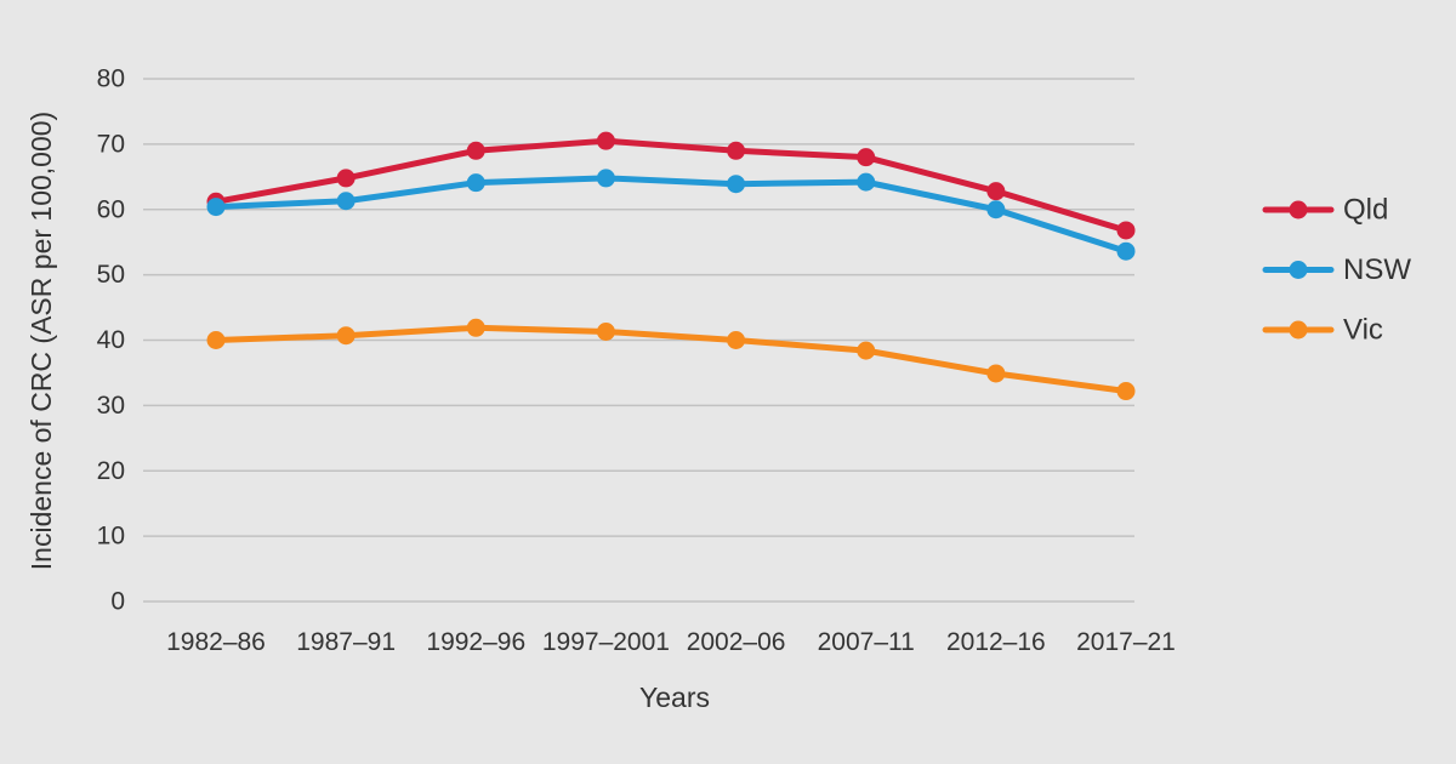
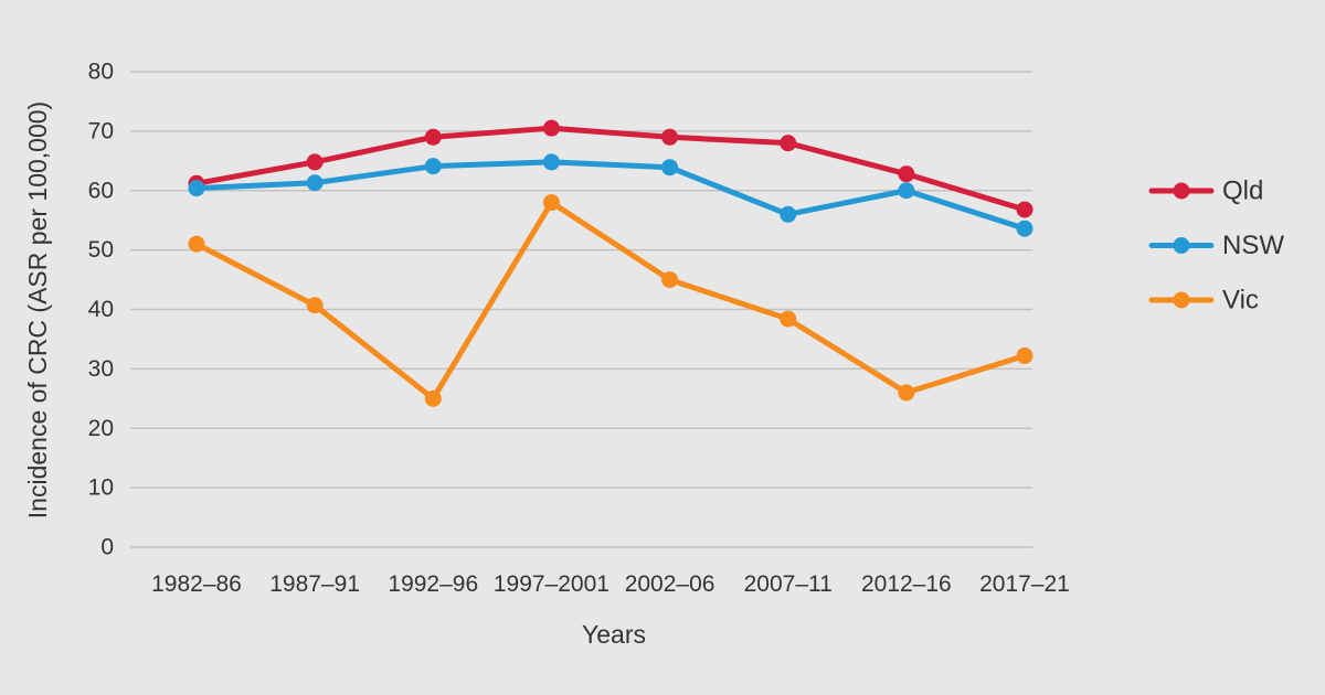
Vic/1982–86: 40 -> 51
Vic/1992–96: 42 -> 25
Vic/1997–2001: 41 -> 58
Vic/2002–06: 40 -> 45
NSW/2007–11: 64 -> 56
Vic/2012–16: 35 -> 26
